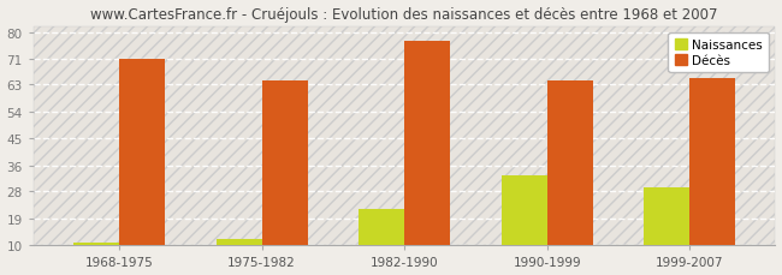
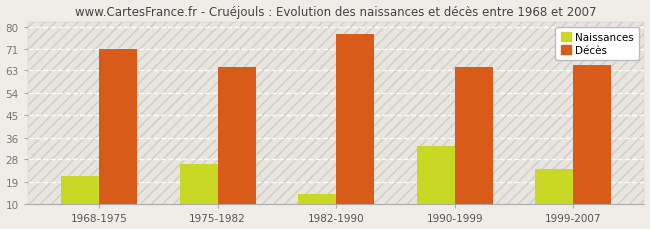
Naissances/1968-1975: 11 -> 21
Naissances/1975-1982: 12 -> 26
Naissances/1982-1990: 22 -> 14
Naissances/1999-2007: 29 -> 24
